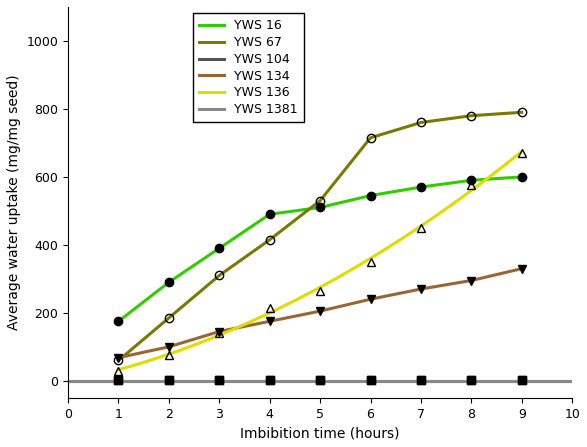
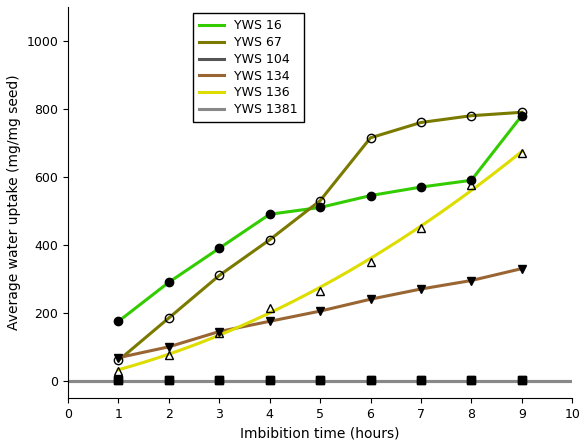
YWS 16/9: 600 -> 780
